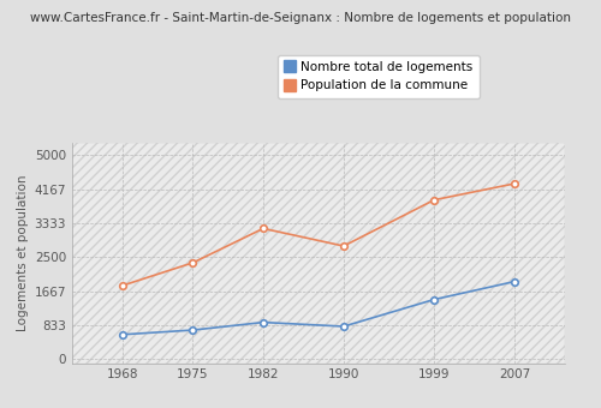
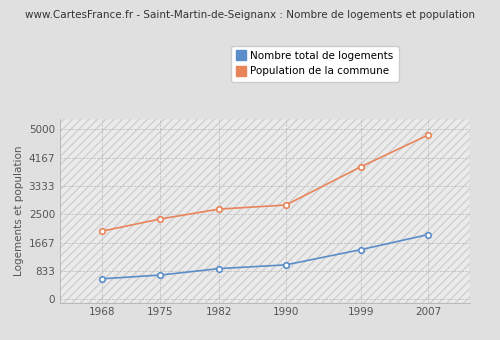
Population de la commune/1968: 1800 -> 2000
Population de la commune/1982: 3200 -> 2650
Nombre total de logements/1990: 800 -> 1010
Population de la commune/2007: 4300 -> 4830
